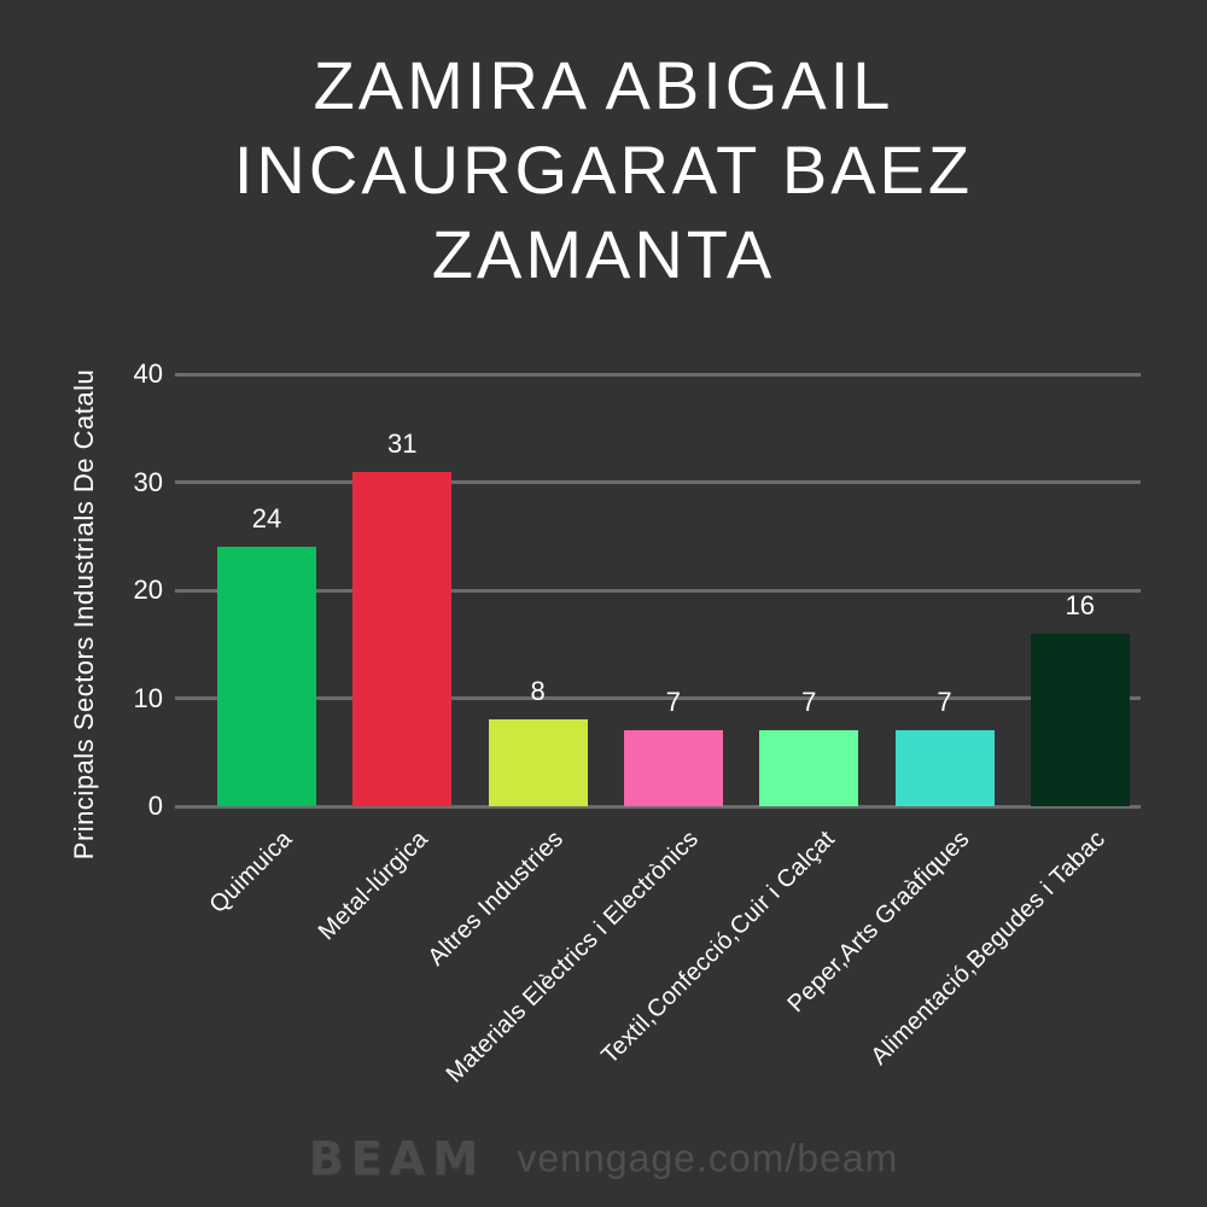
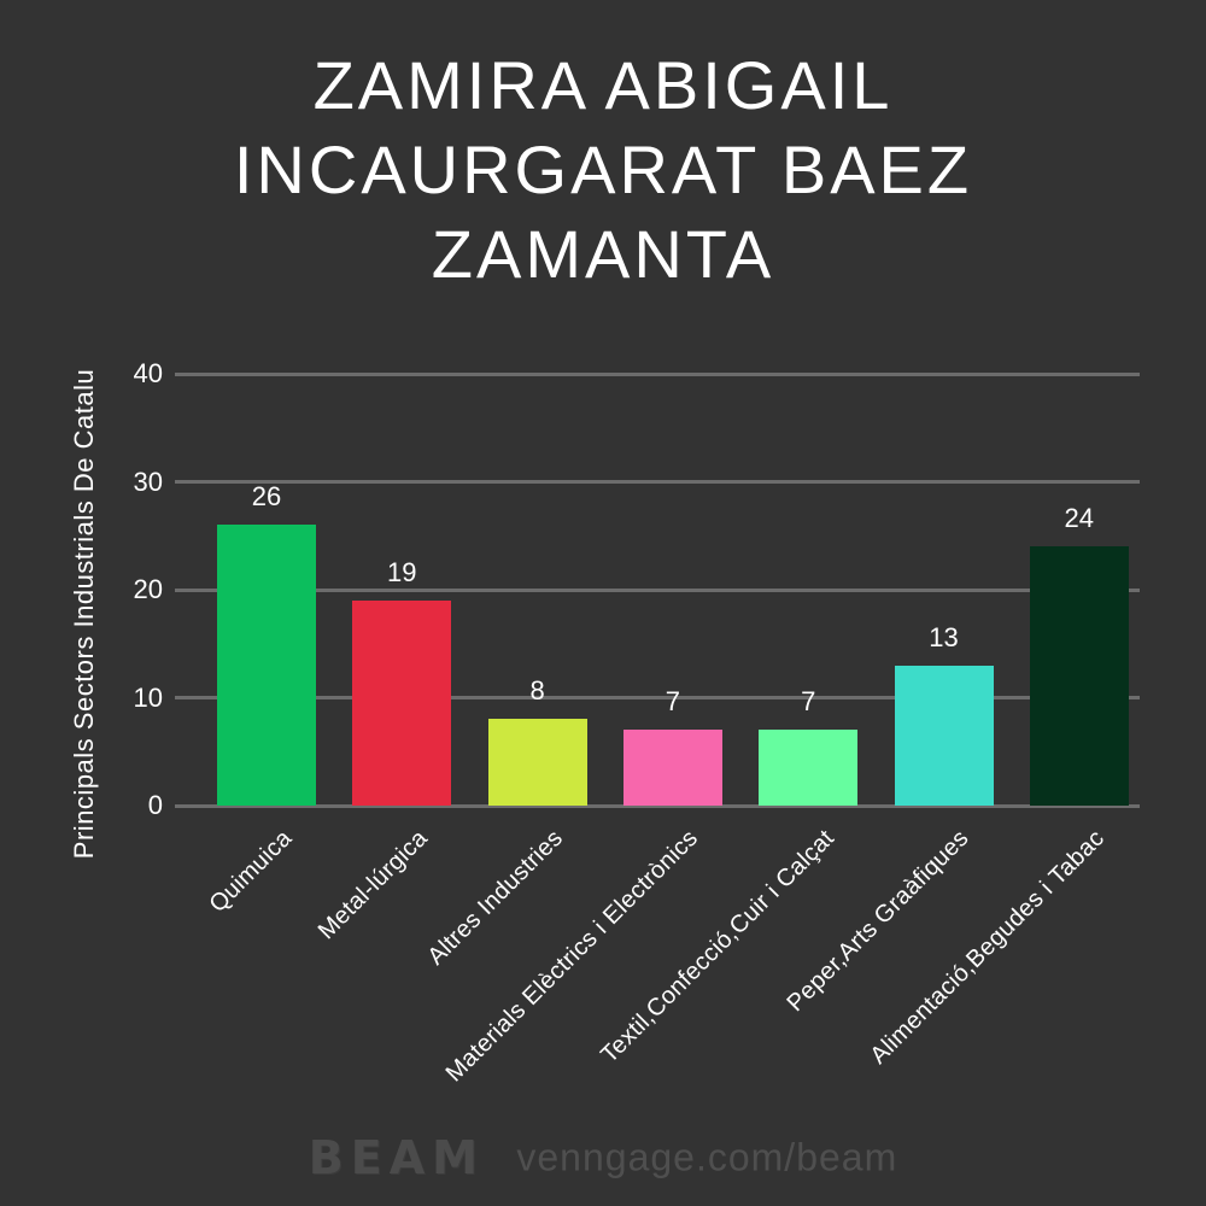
Quimuica: 24 -> 26
Metal-lúrgica: 31 -> 19
Peper,Arts Graàfiques: 7 -> 13
Alimentació,Begudes i Tabac: 16 -> 24
